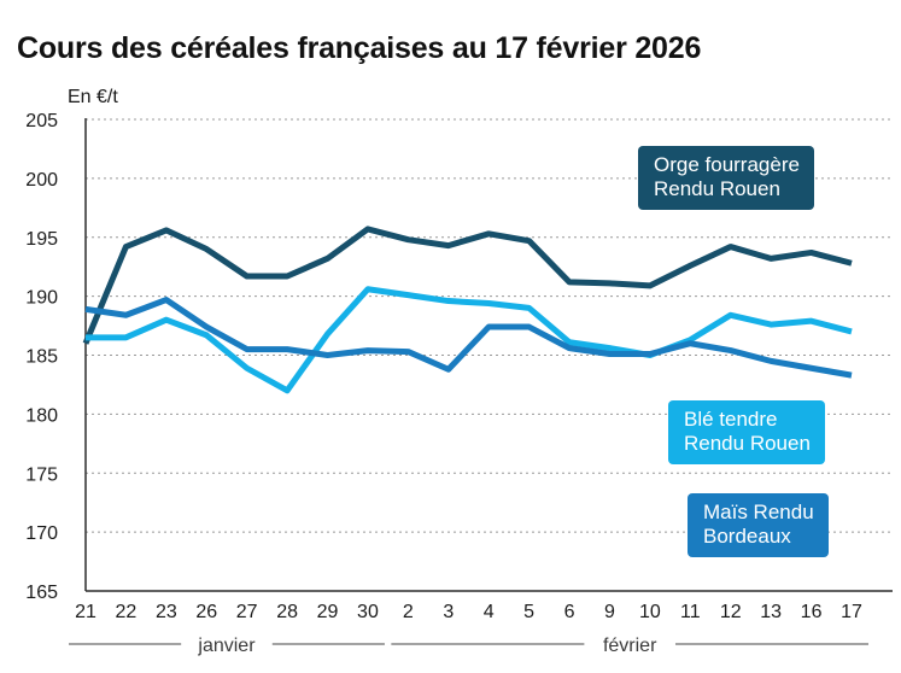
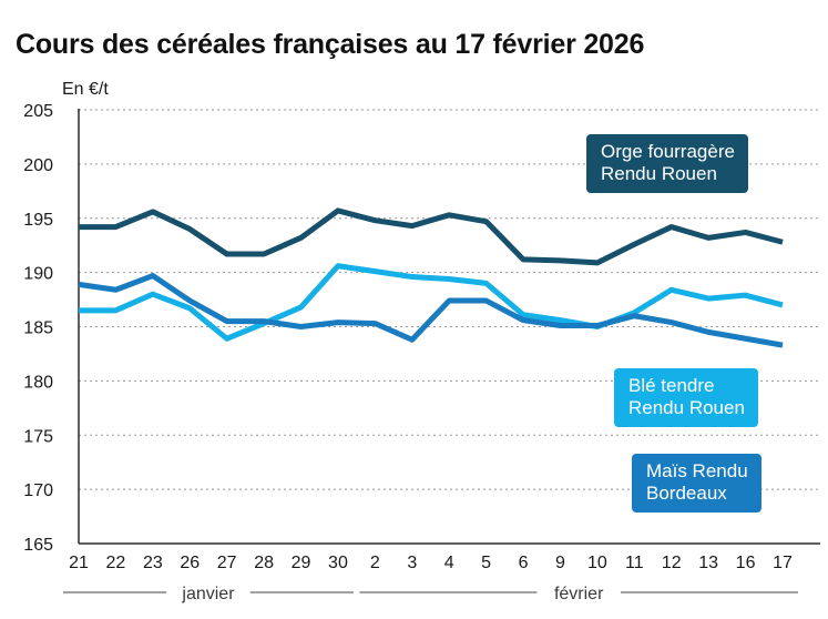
Orge fourragère Rendu Rouen/21: 186 -> 194
Blé tendre Rendu Rouen/28: 182 -> 185
